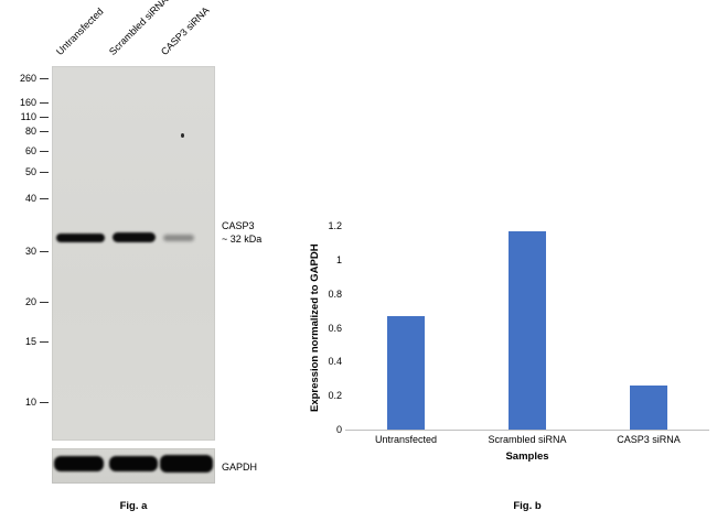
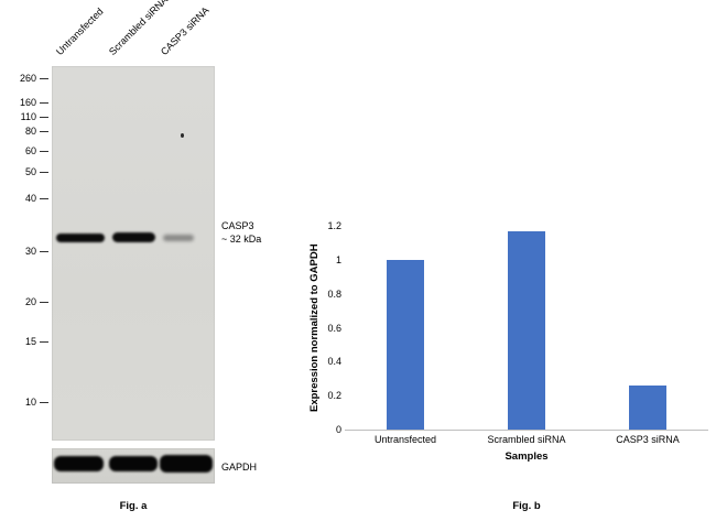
Untransfected: 0.67 -> 1.00
